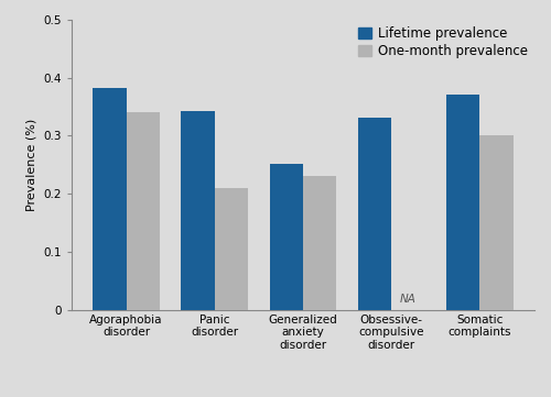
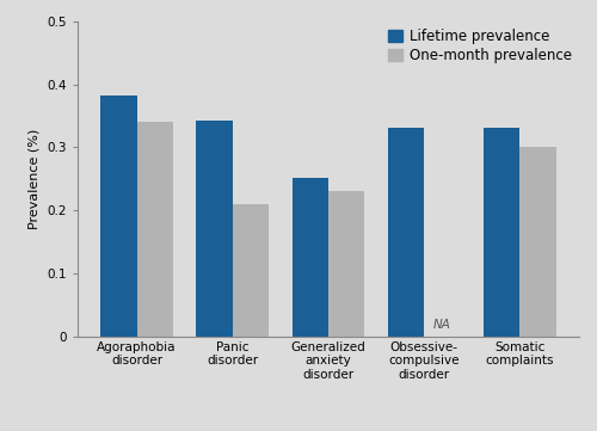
Lifetime prevalence/Somatic complaints: 0.372 -> 0.332
